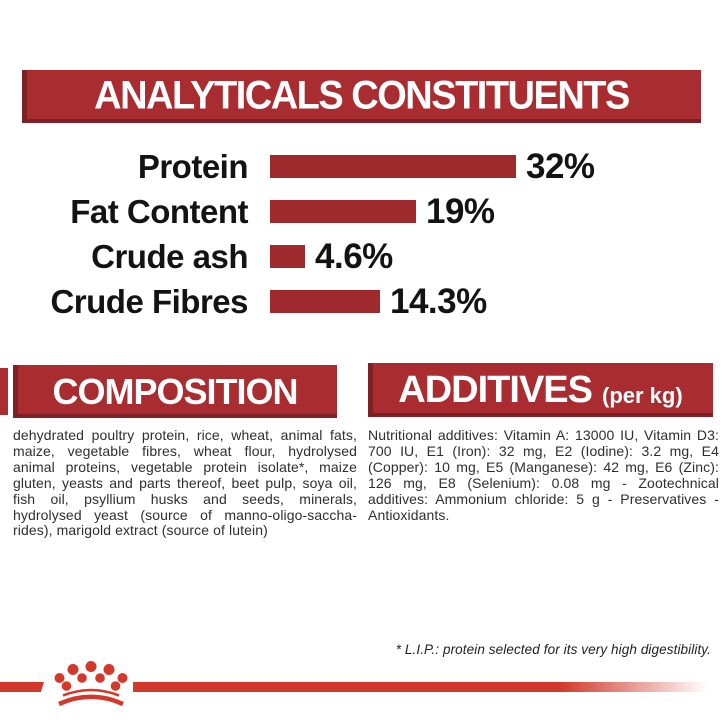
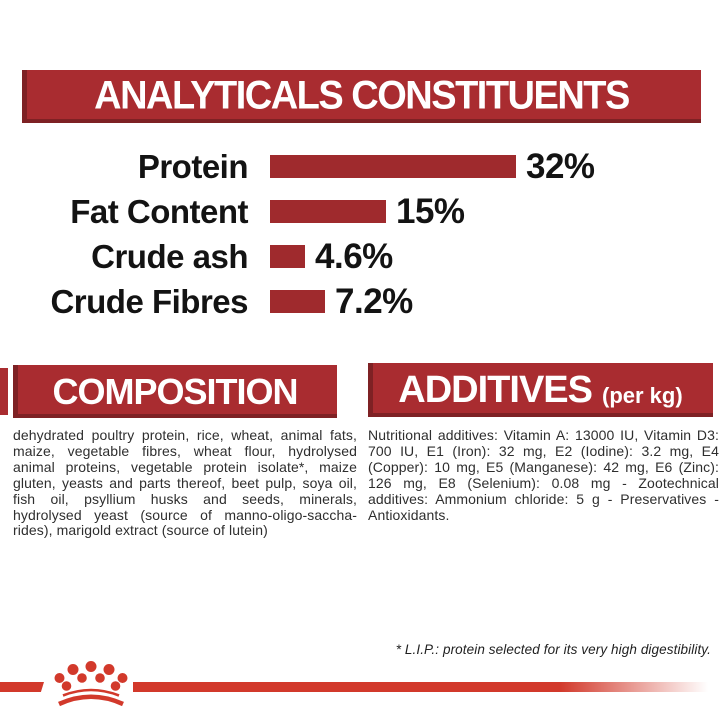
Fat Content: 19% -> 15%
Crude Fibres: 14.3% -> 7.2%
